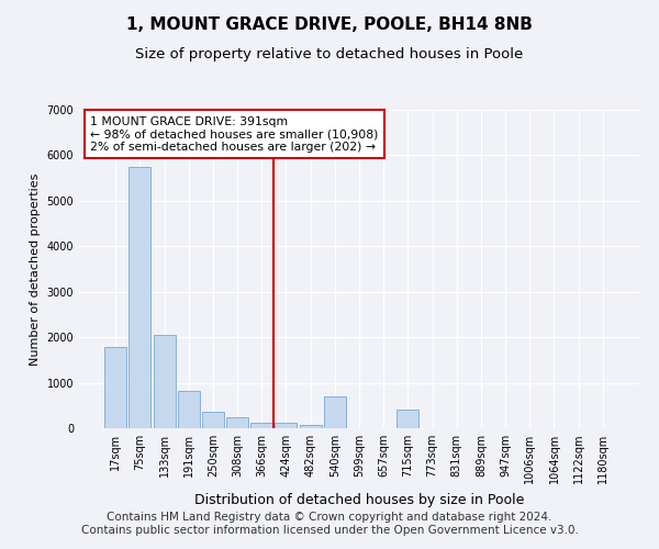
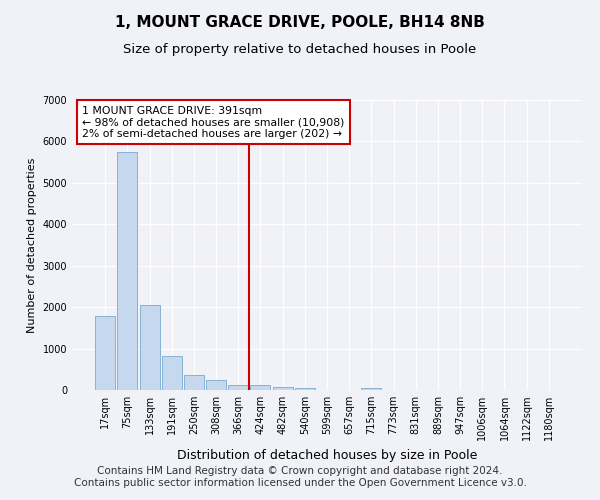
540sqm: 700 -> 60
715sqm: 400 -> 60
